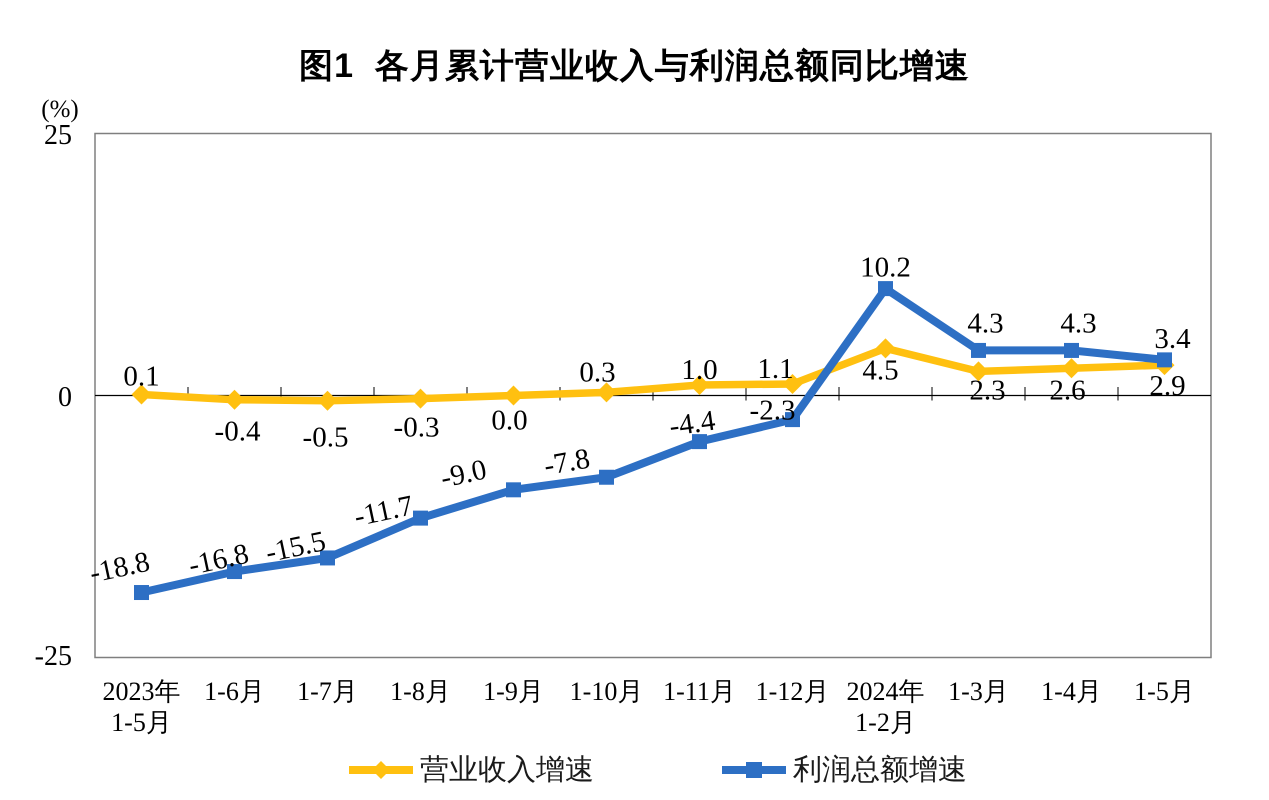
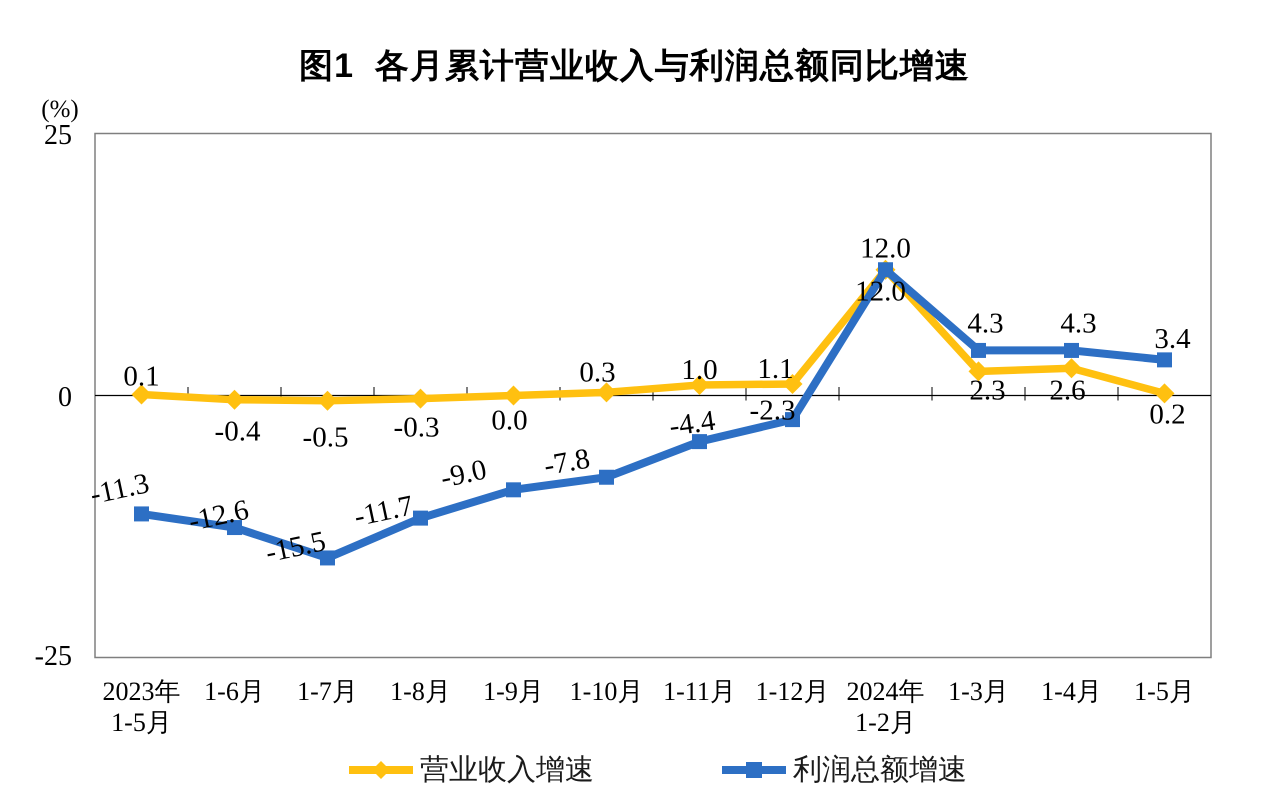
利润总额增速/2023年 1-5月: -18.8 -> -11.3
利润总额增速/1-6月: -16.8 -> -12.6
营业收入增速/2024年 1-2月: 4.5 -> 12.0
利润总额增速/2024年 1-2月: 10.2 -> 12.0
营业收入增速/1-5月: 2.9 -> 0.2
